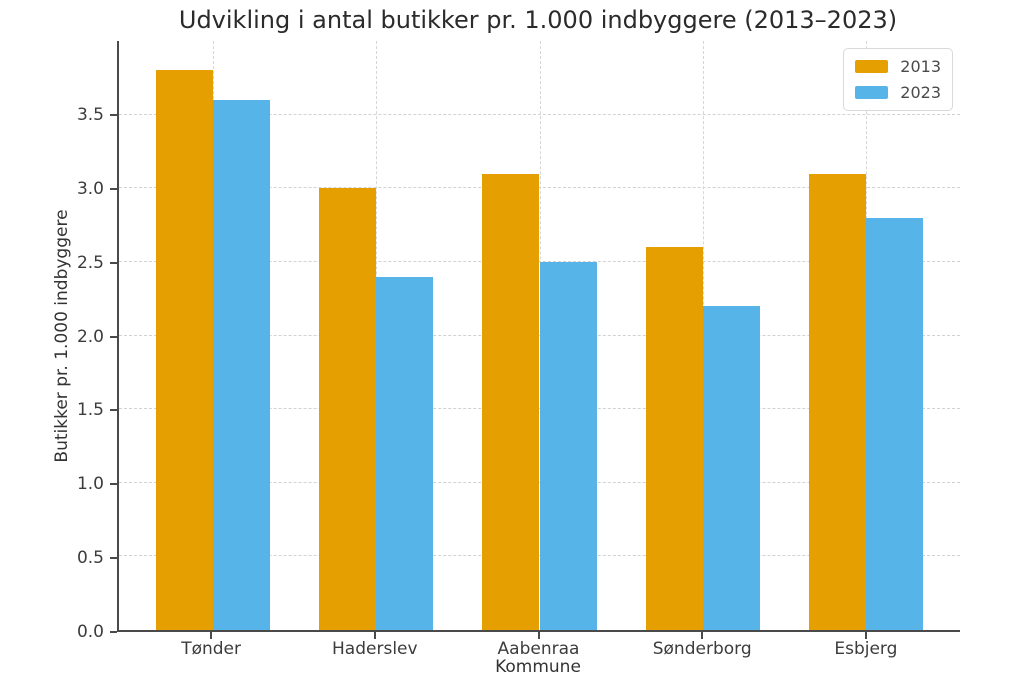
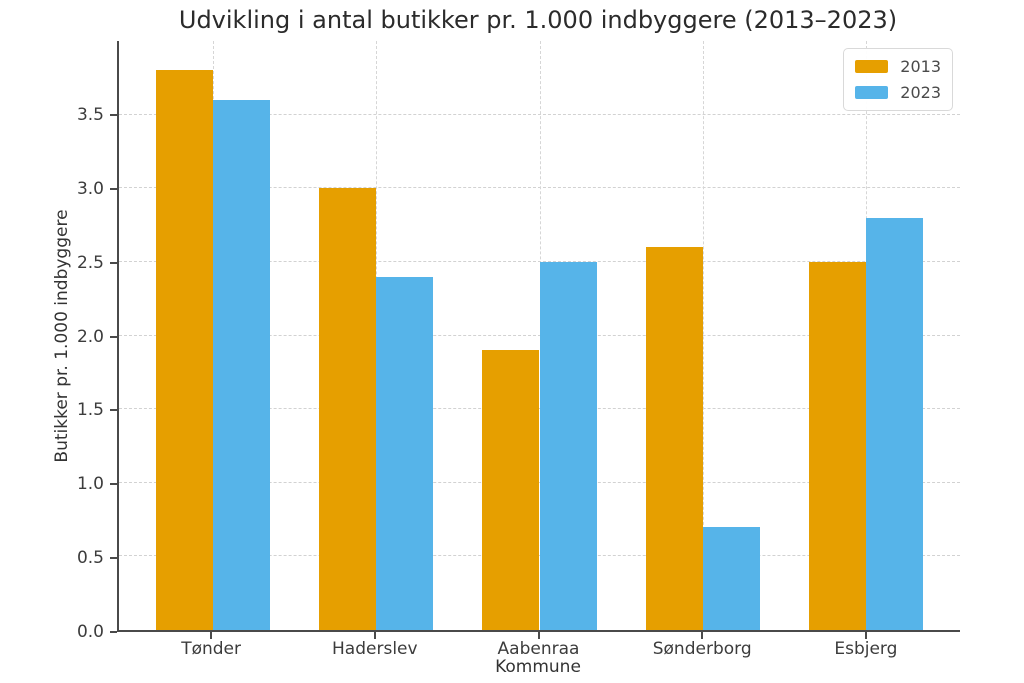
2013/Aabenraa: 3.1 -> 1.9
2023/Sønderborg: 2.2 -> 0.7
2013/Esbjerg: 3.1 -> 2.5
